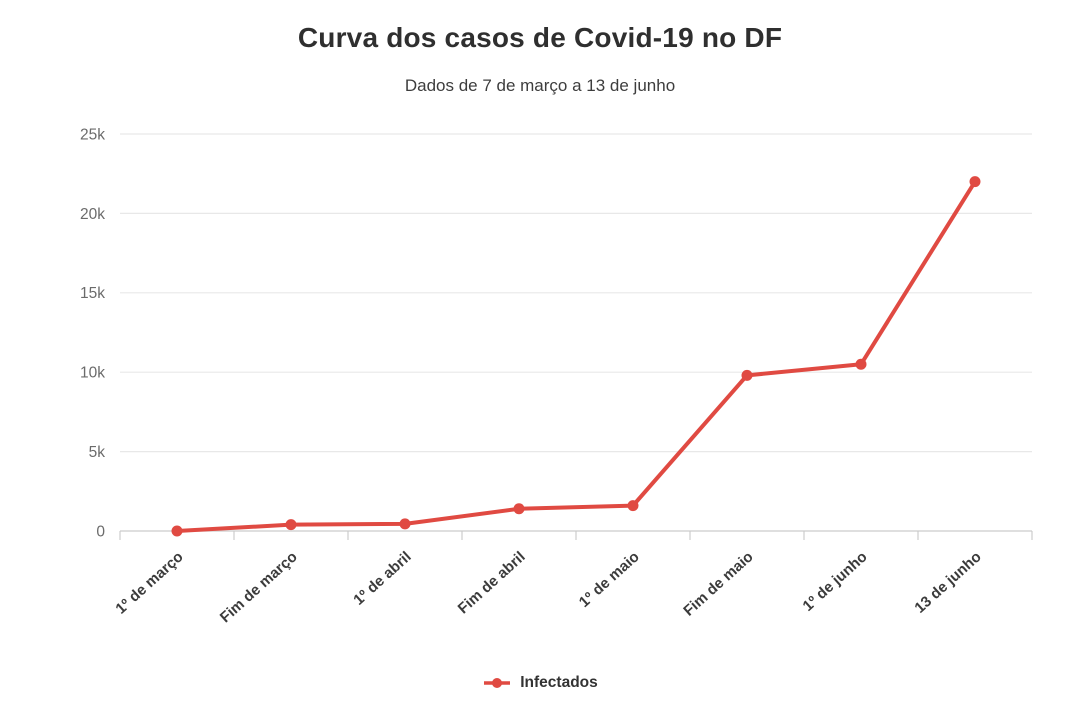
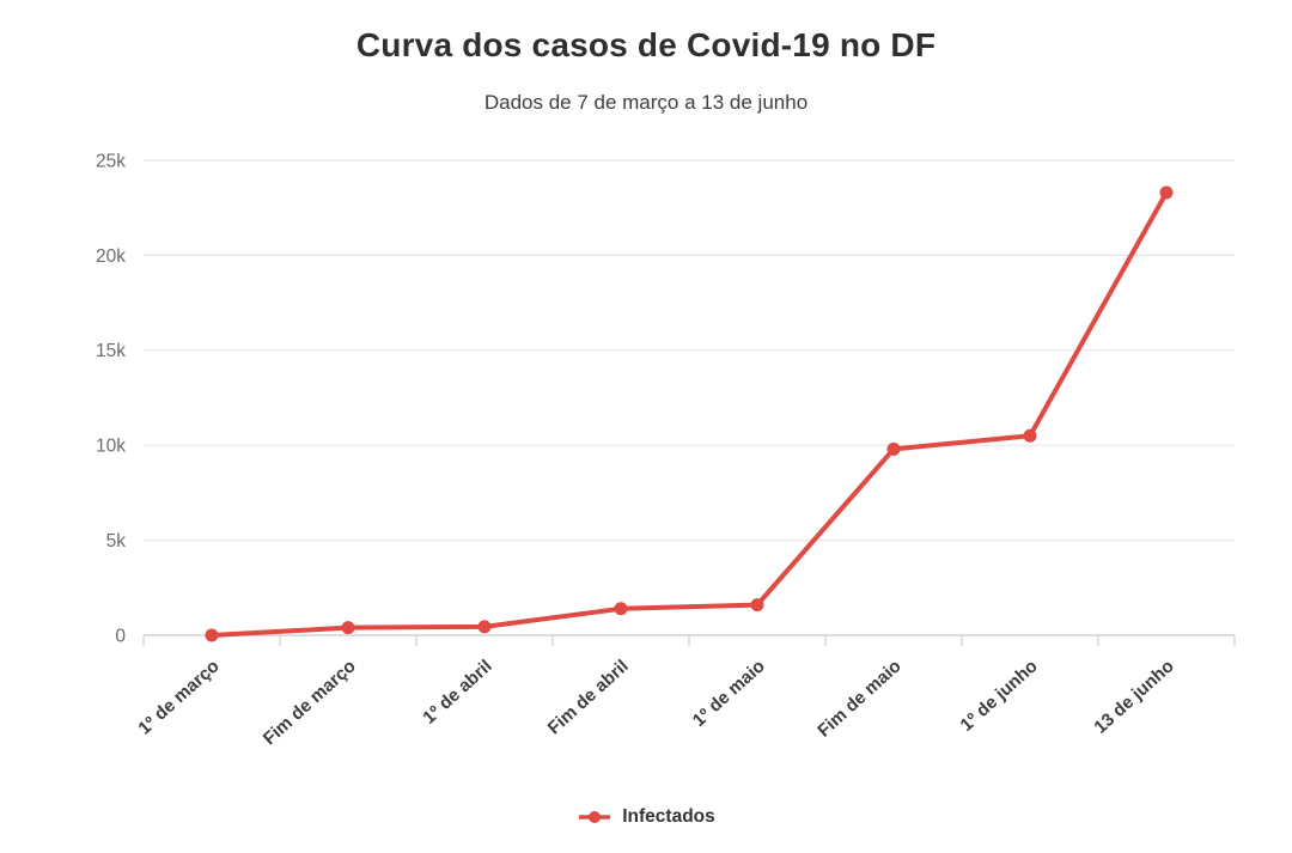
13 de junho: 22.0k -> 23.3k
